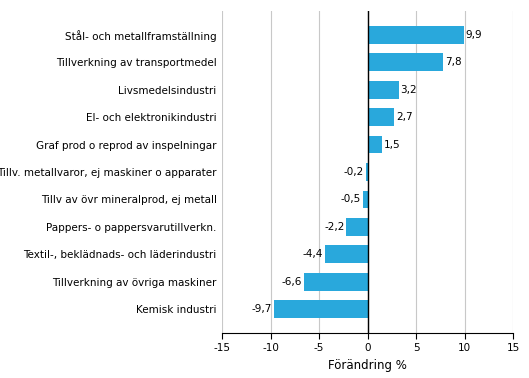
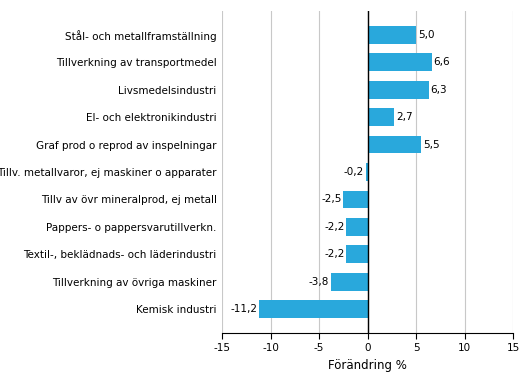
Stål- och metallframställning: 9,9 -> 5,0
Tillverkning av transportmedel: 7,8 -> 6,6
Livsmedelsindustri: 3,2 -> 6,3
Graf prod o reprod av inspelningar: 1,5 -> 5,5
Tillv av övr mineralprod, ej metall: -0,5 -> -2,5
Textil-, beklädnads- och läderindustri: -4,4 -> -2,2
Tillverkning av övriga maskiner: -6,6 -> -3,8
Kemisk industri: -9,7 -> -11,2
